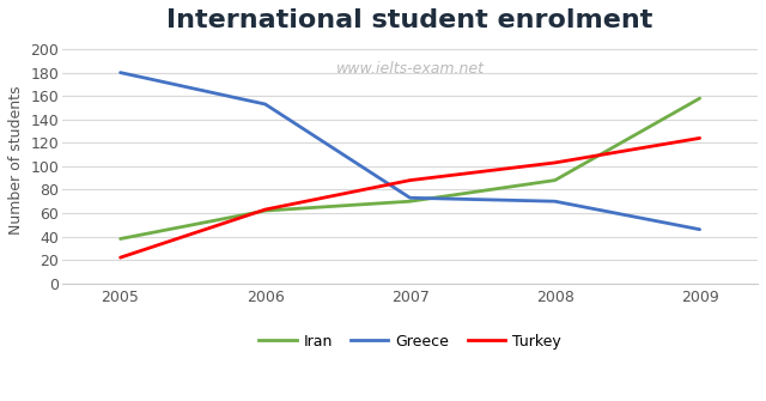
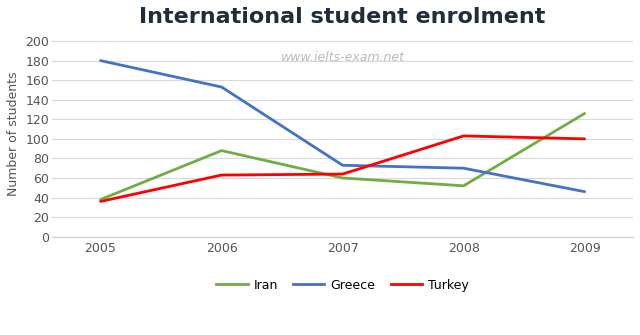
Turkey/2005: 22 -> 36
Iran/2006: 62 -> 88
Iran/2007: 70 -> 60
Turkey/2007: 88 -> 64
Iran/2008: 88 -> 52
Iran/2009: 158 -> 126
Turkey/2009: 124 -> 100
